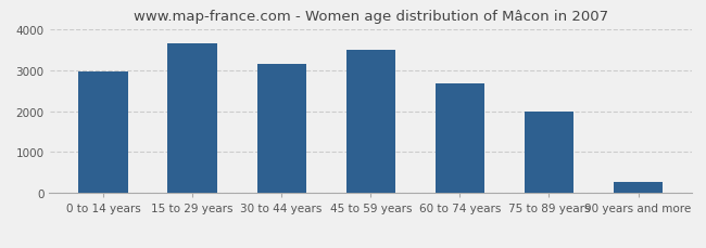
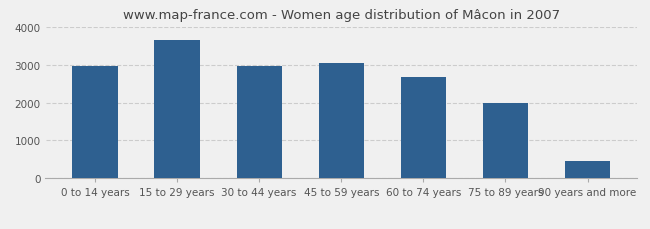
30 to 44 years: 3150 -> 2950
45 to 59 years: 3500 -> 3050
90 years and more: 280 -> 450
